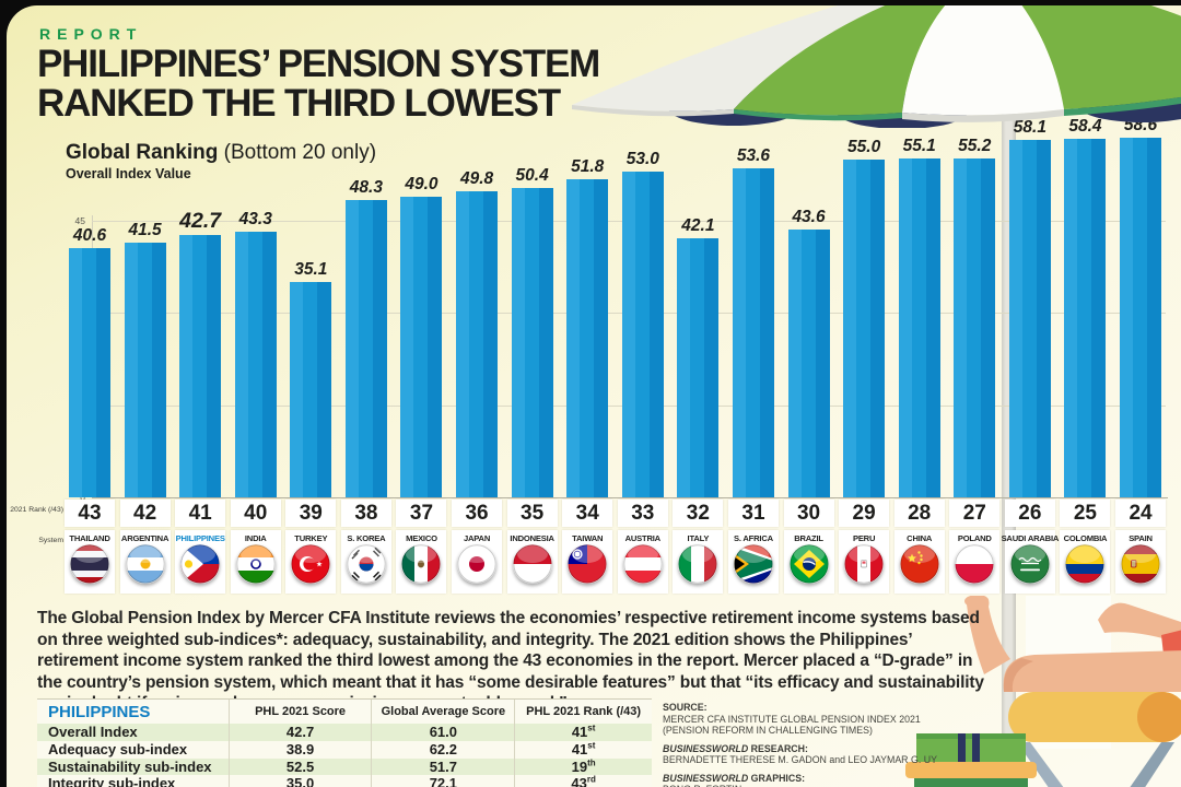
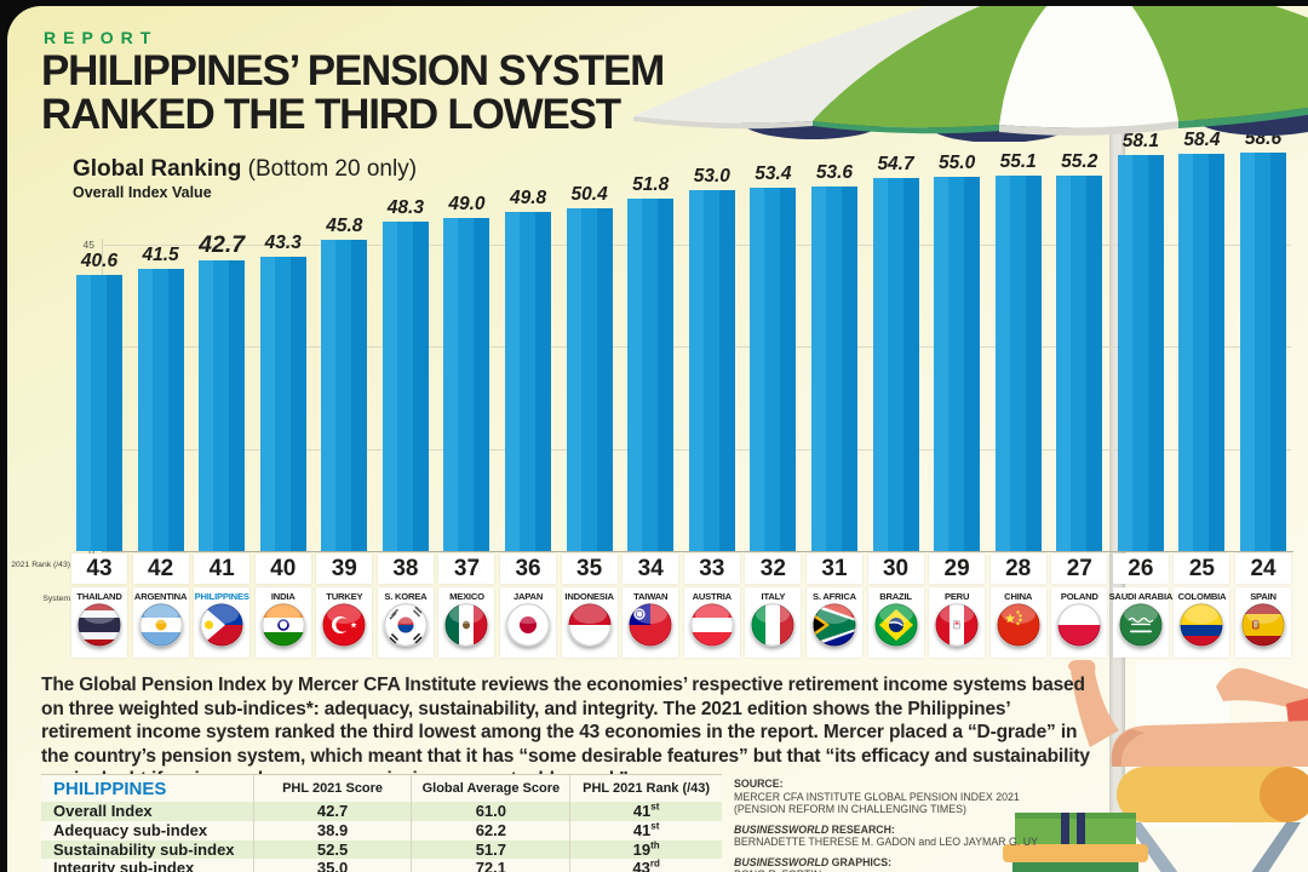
39: 35.1 -> 45.8
32: 42.1 -> 53.4
30: 43.6 -> 54.7
